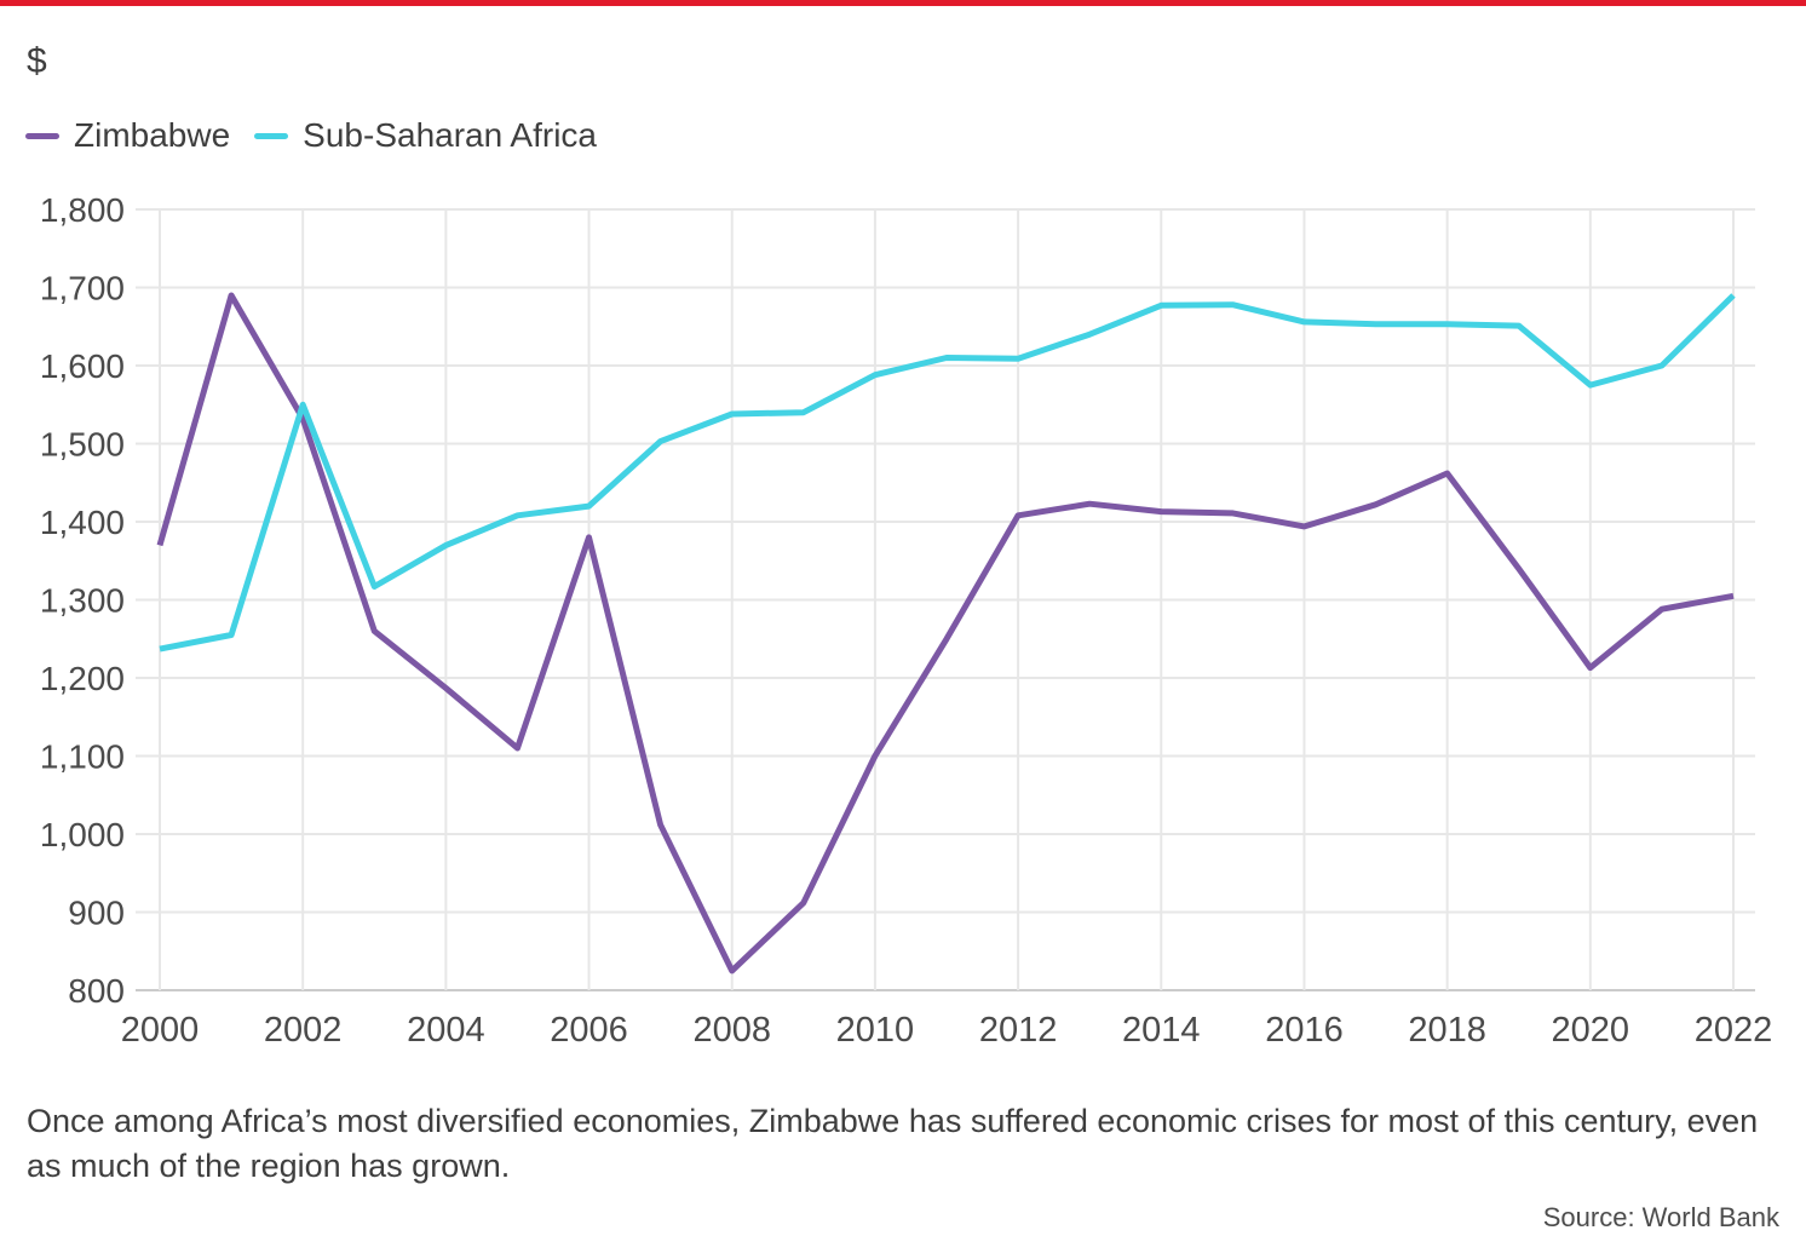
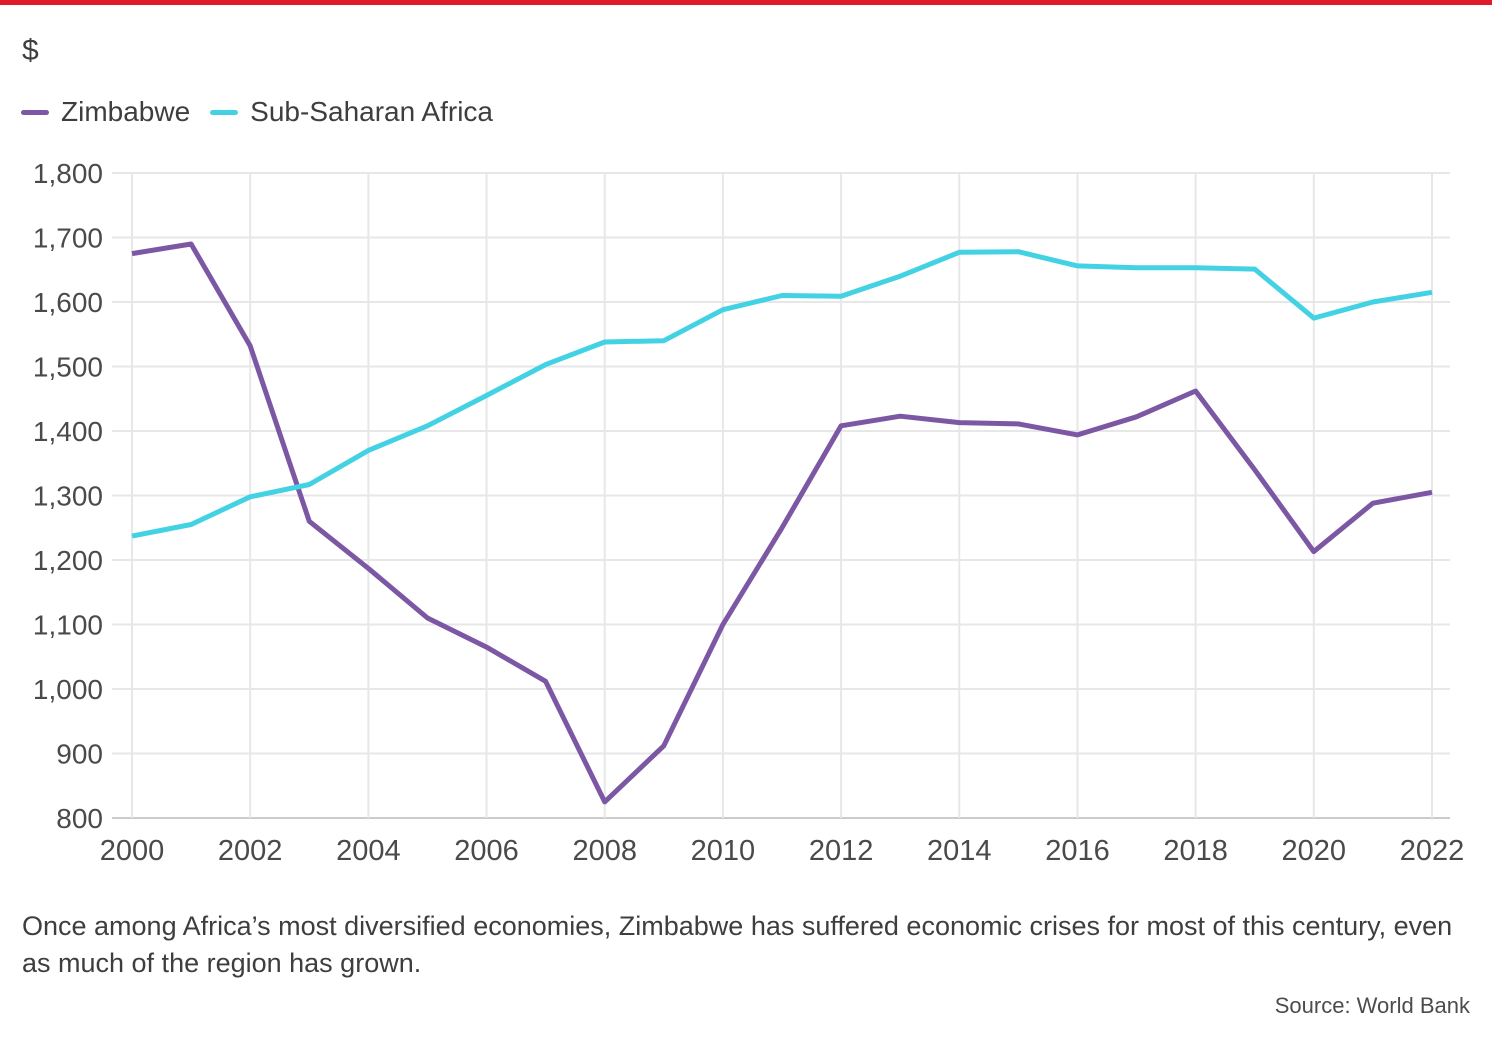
Zimbabwe/2000: 1370 -> 1680
Sub-Saharan Africa/2002: 1550 -> 1300
Zimbabwe/2006: 1380 -> 1060
Sub-Saharan Africa/2006: 1420 -> 1460
Sub-Saharan Africa/2022: 1690 -> 1620
